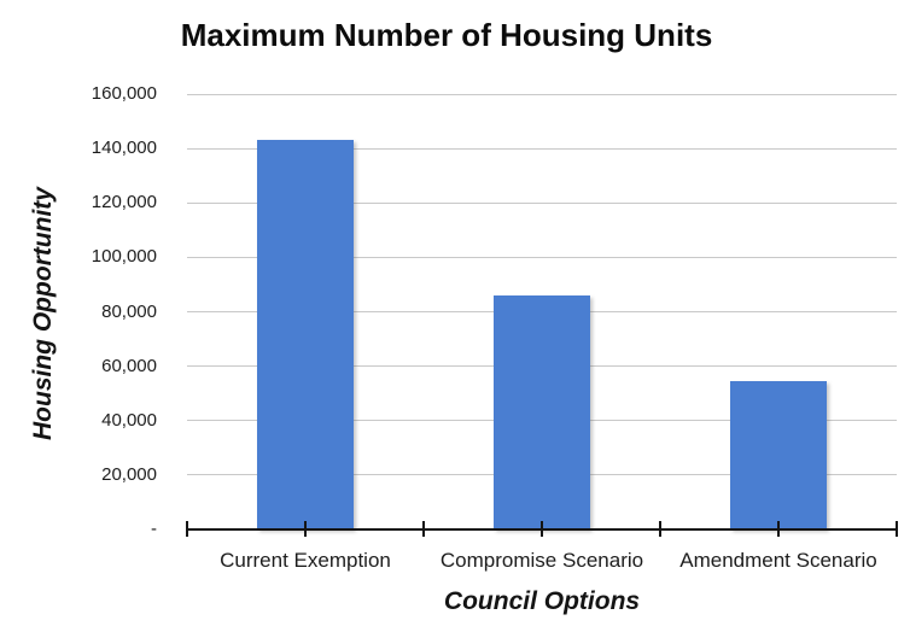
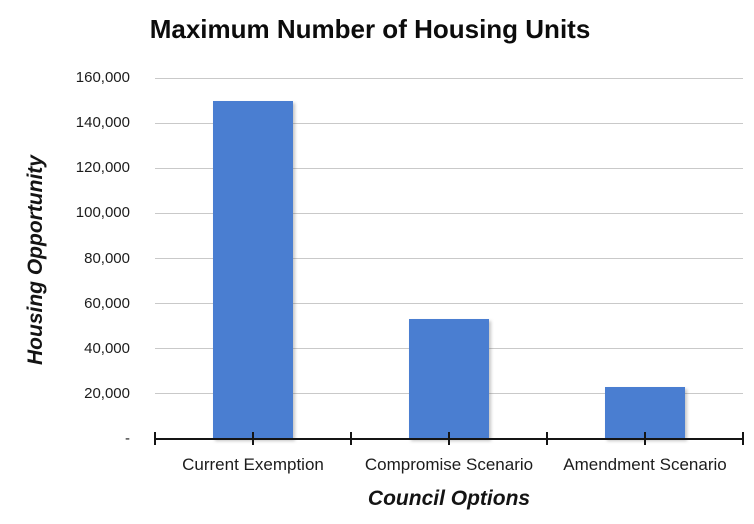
Current Exemption: 143000 -> 150000
Compromise Scenario: 86000 -> 53000
Amendment Scenario: 54000 -> 23000
